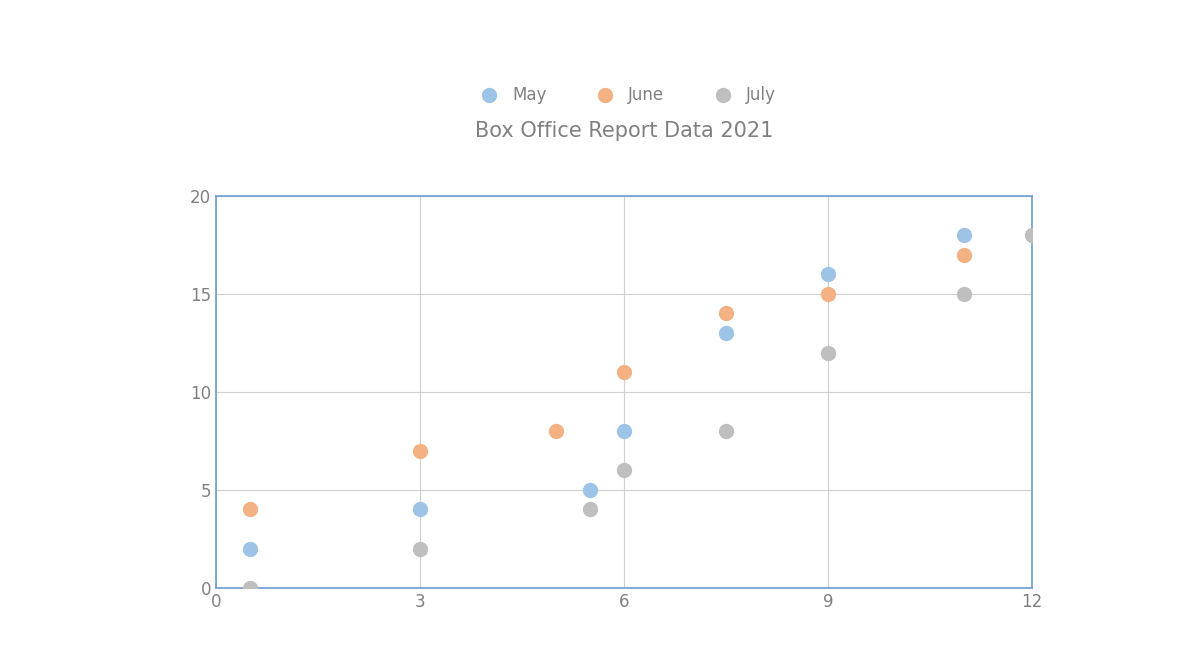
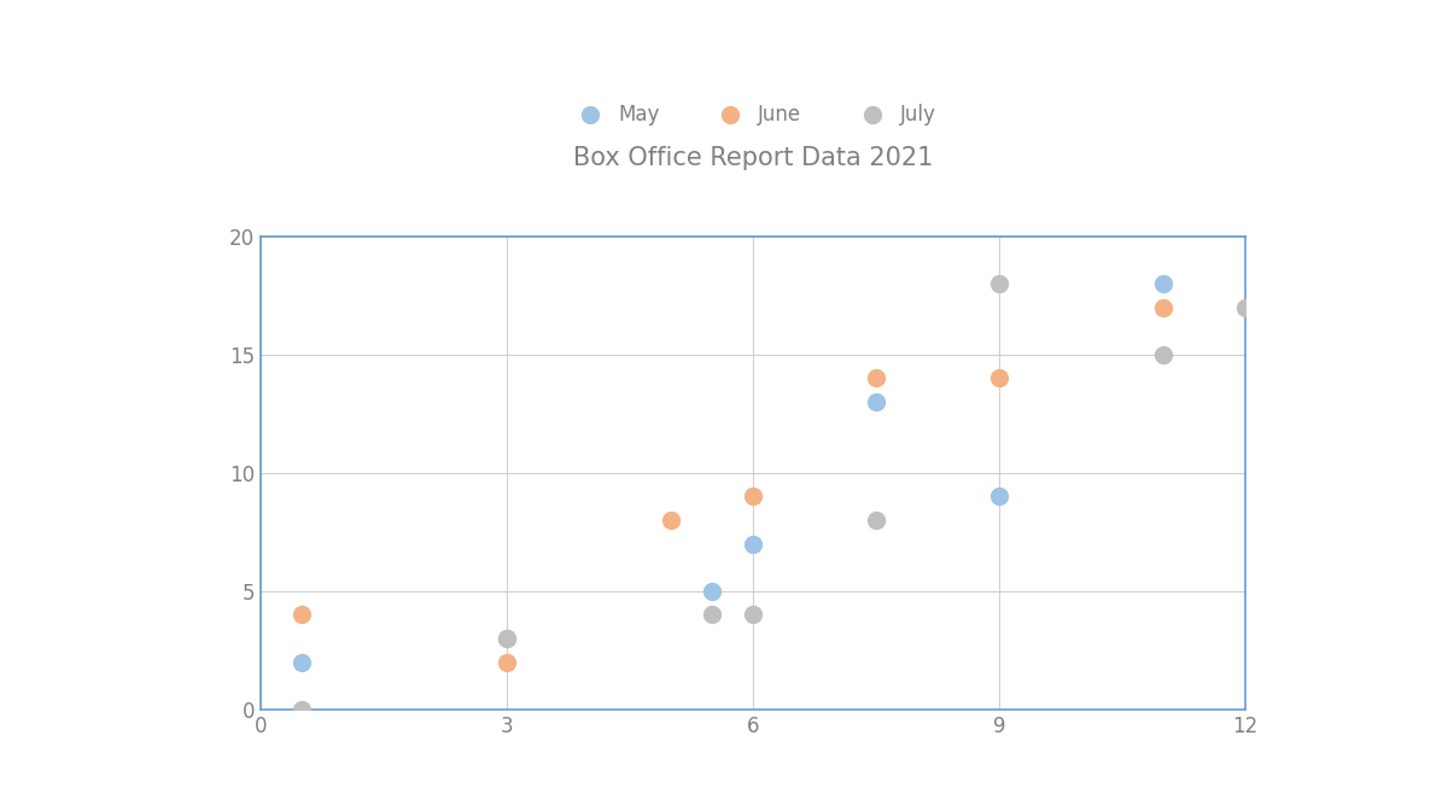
May/3: 4 -> 3
June/3: 7 -> 2
July/3: 2 -> 3
May/6: 8 -> 7
June/6: 11 -> 9
July/6: 6 -> 4
May/9: 16 -> 9
June/9: 15 -> 14
July/9: 12 -> 18
July/12: 18 -> 17
